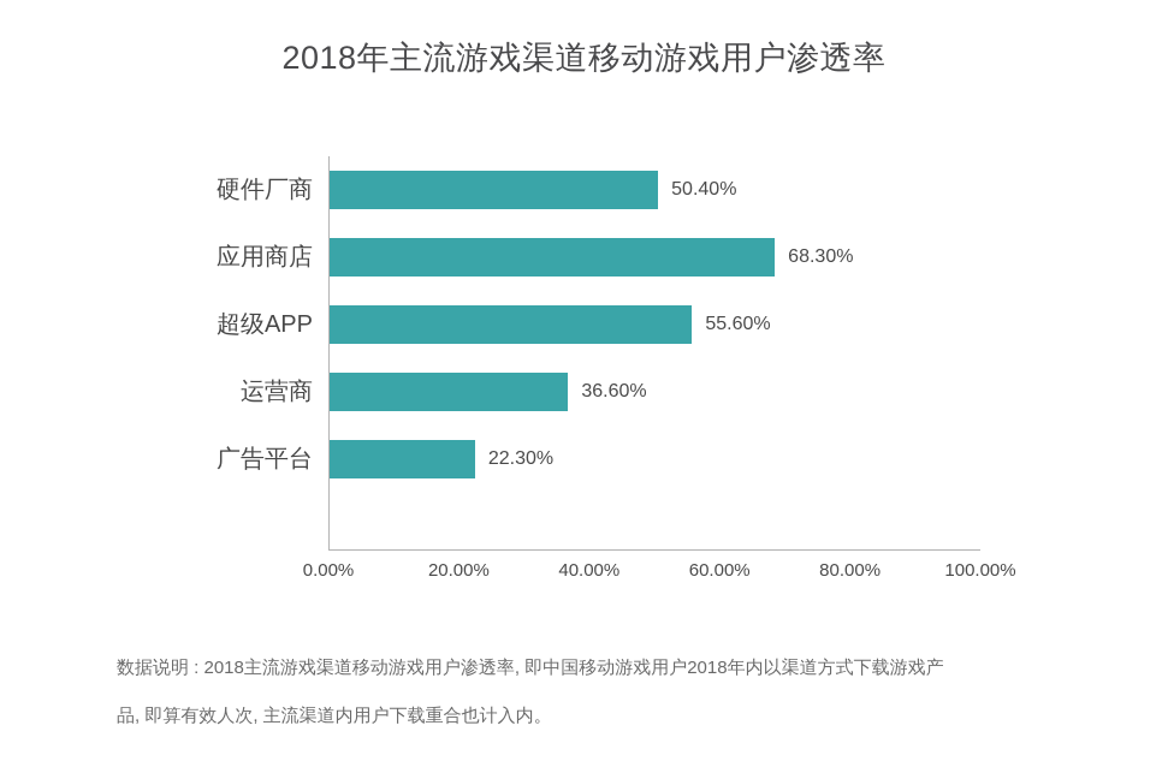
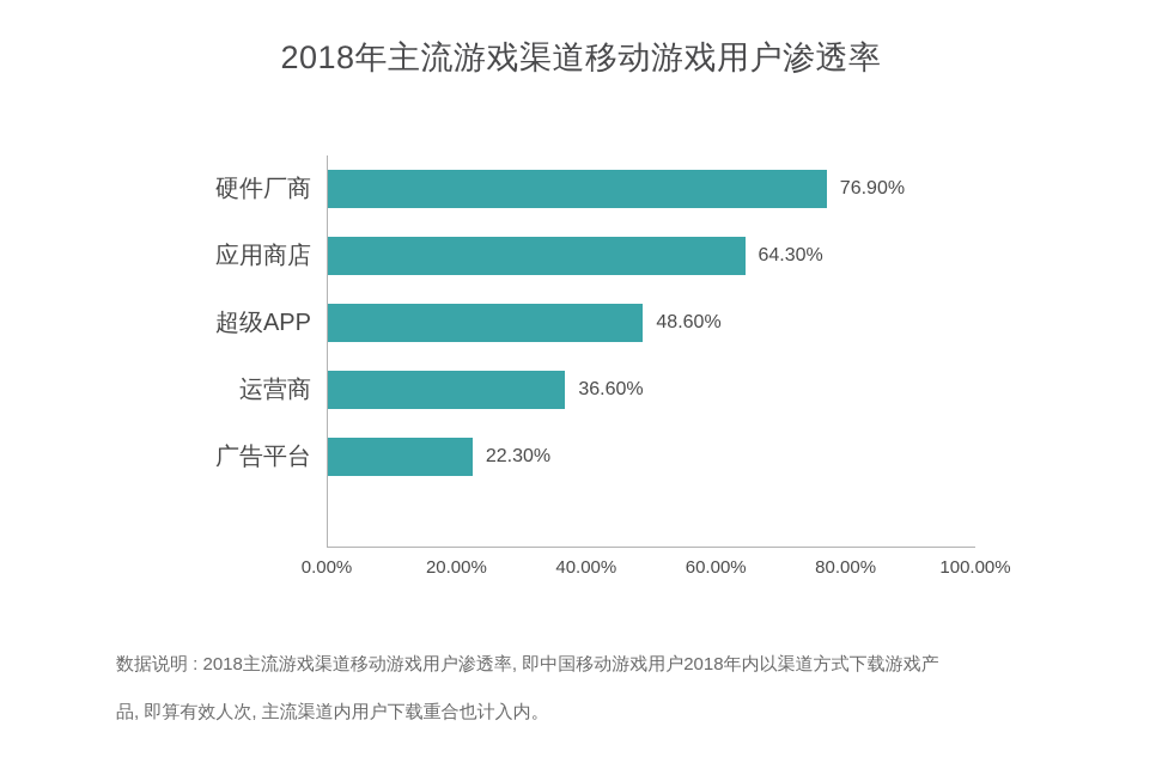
硬件厂商: 50.40% -> 76.90%
应用商店: 68.30% -> 64.30%
超级APP: 55.60% -> 48.60%
